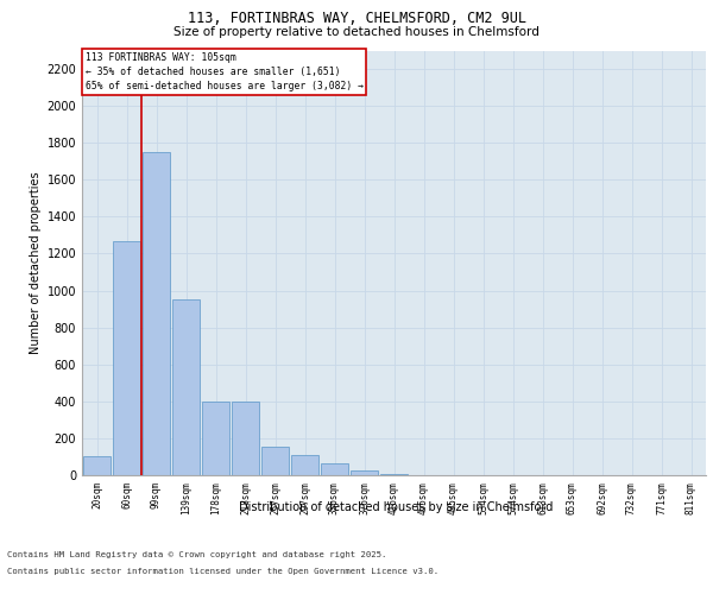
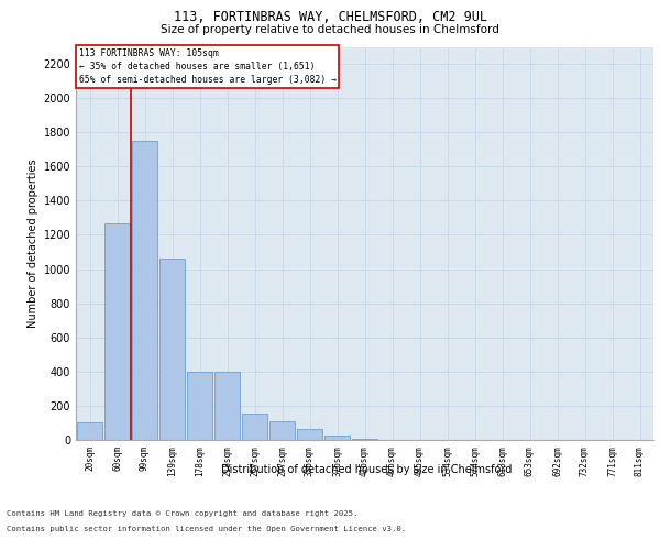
139sqm: 950 -> 1060
